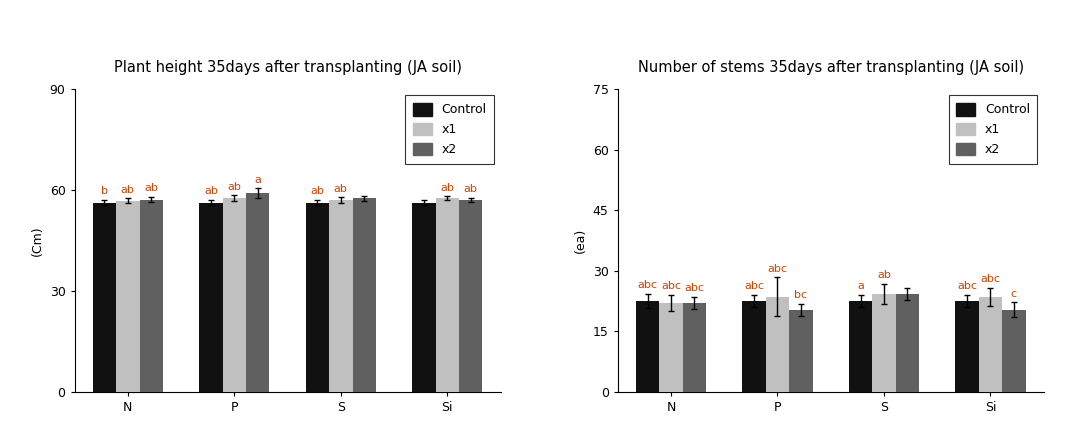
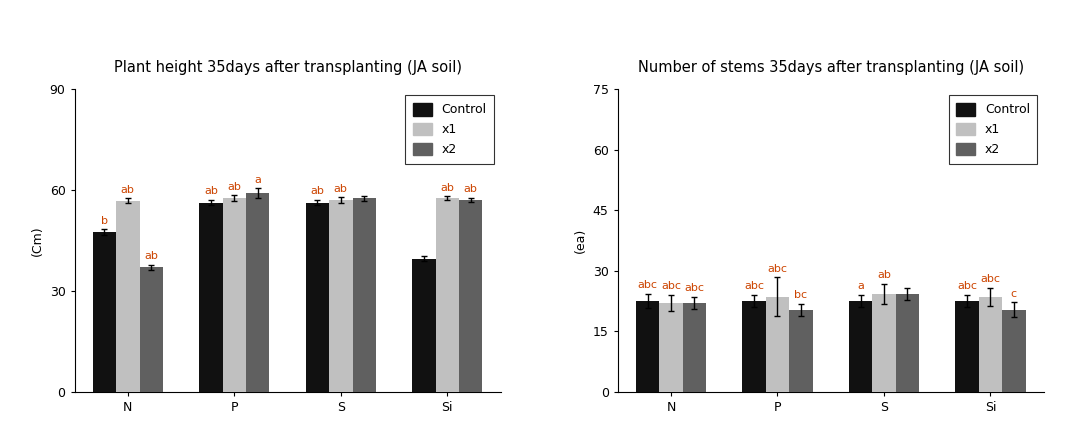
Plant height 35days after transplanting (JA soil)/Control/N: 56.2 -> 47.5
Plant height 35days after transplanting (JA soil)/x2/N: 57.1 -> 37.0
Plant height 35days after transplanting (JA soil)/Control/Si: 56.2 -> 39.5
